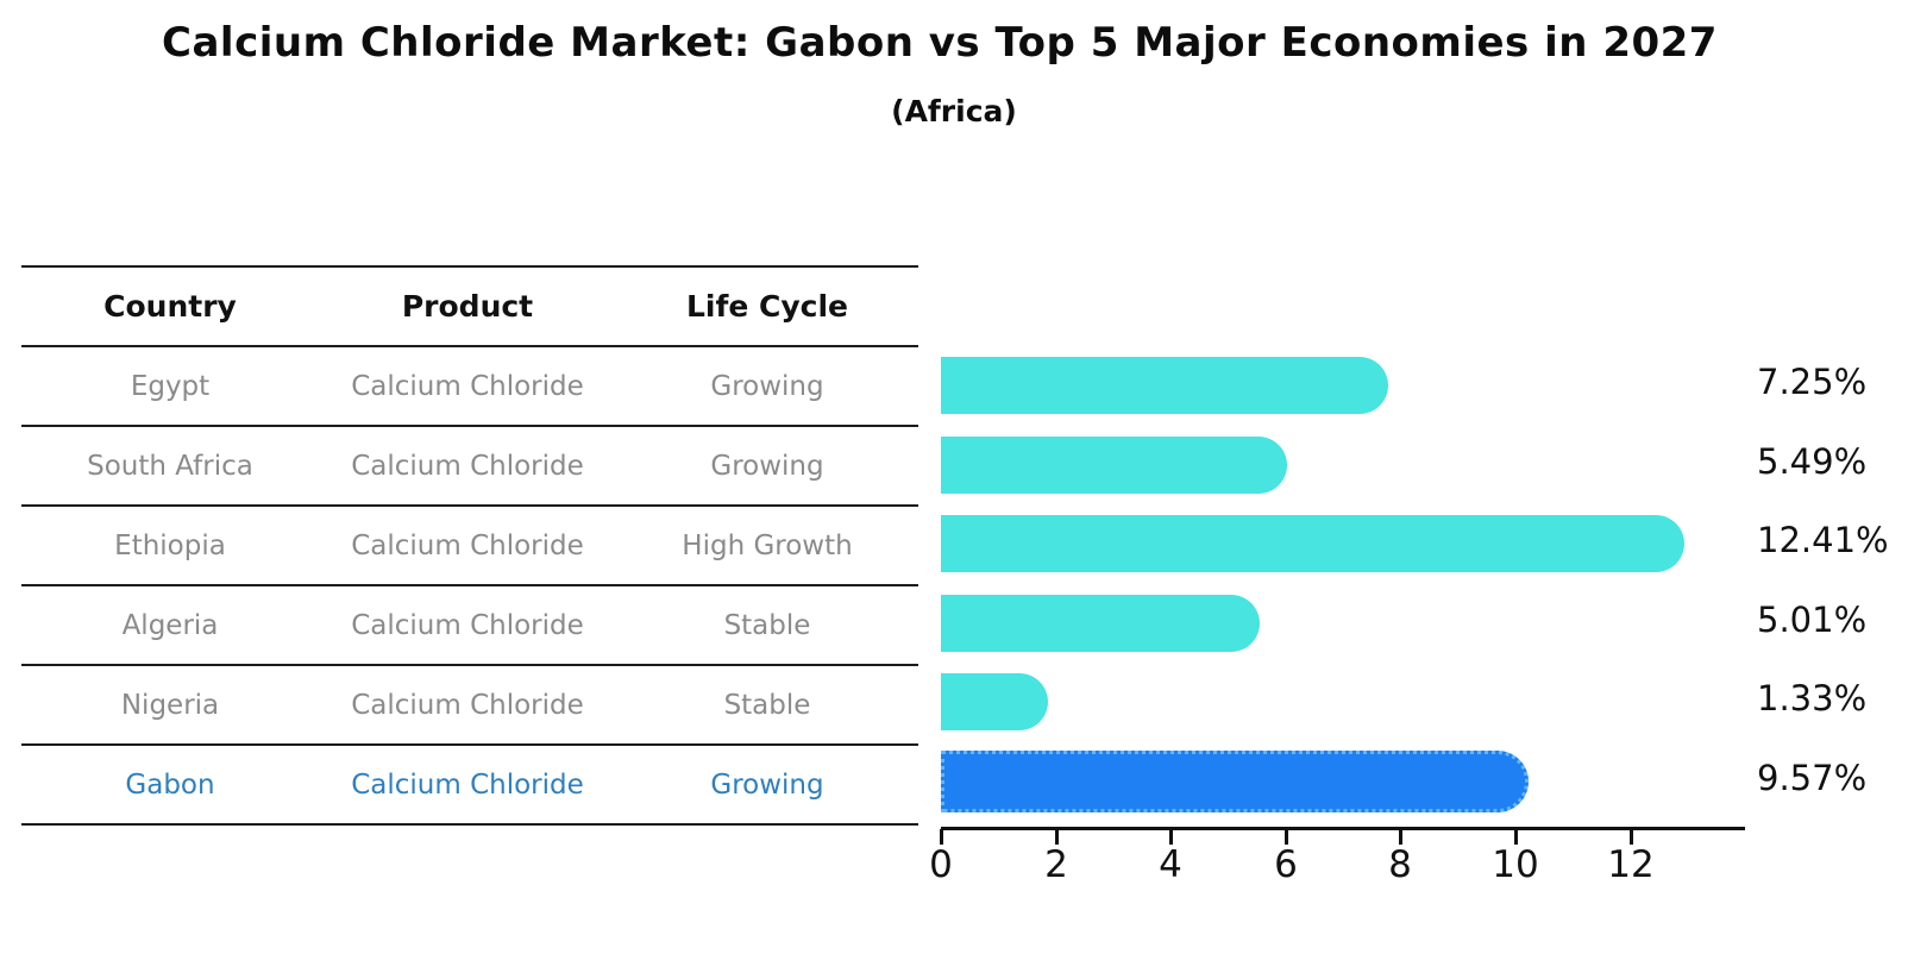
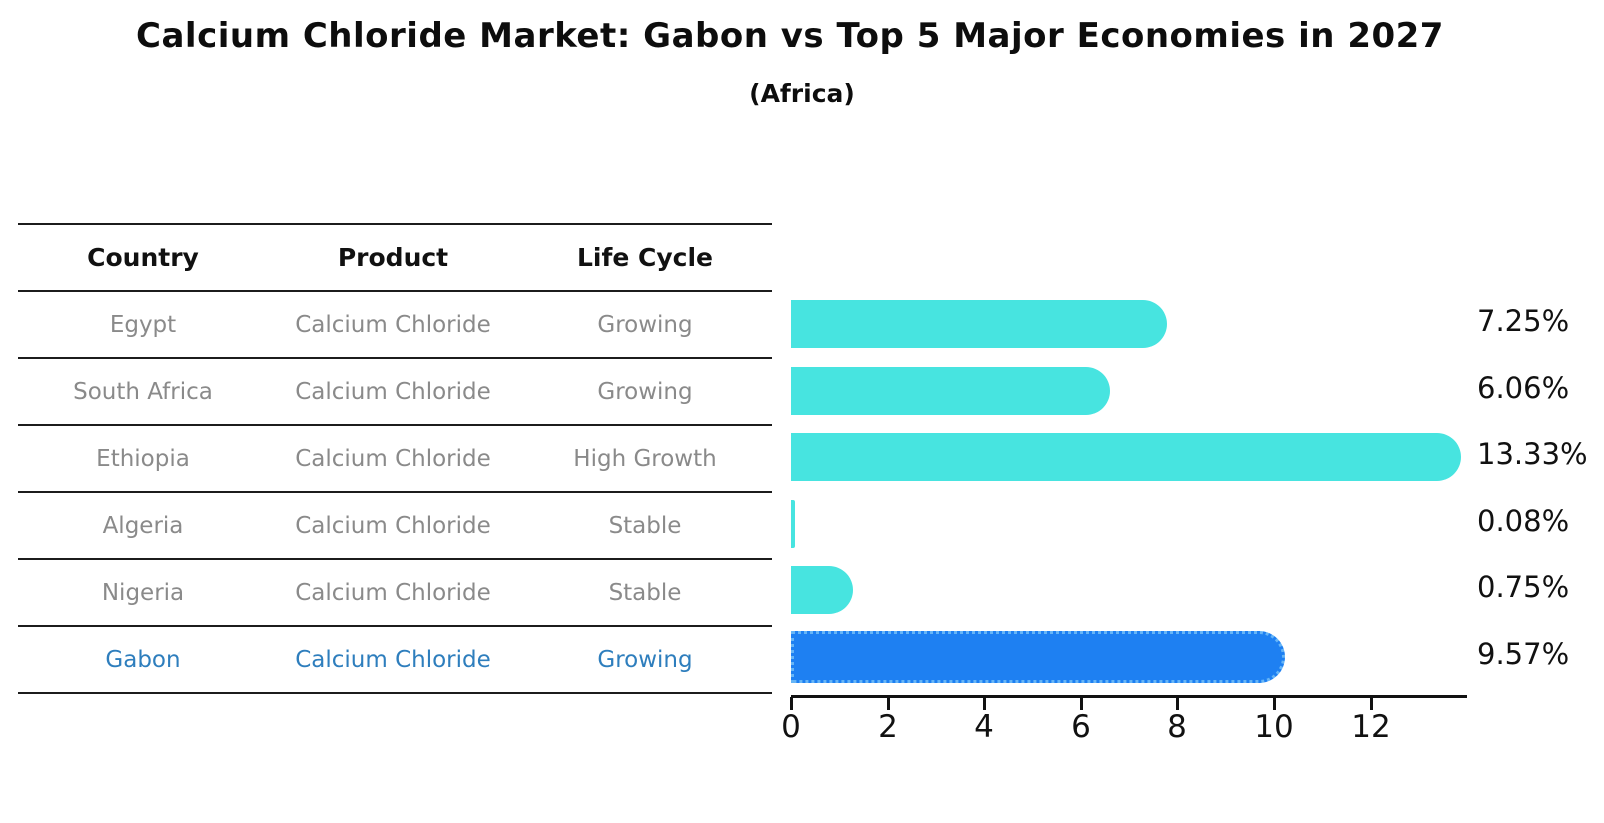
South Africa: 5.49% -> 6.06%
Ethiopia: 12.41% -> 13.33%
Algeria: 5.01% -> 0.08%
Nigeria: 1.33% -> 0.75%
